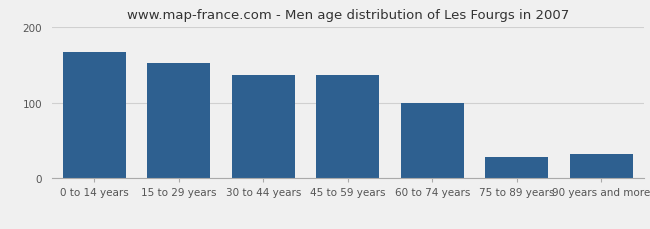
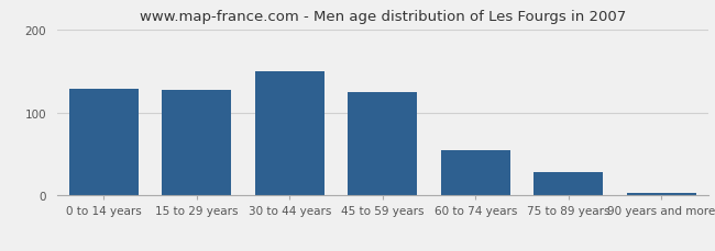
0 to 14 years: 166 -> 128
15 to 29 years: 152 -> 127
30 to 44 years: 136 -> 150
45 to 59 years: 136 -> 125
60 to 74 years: 100 -> 55
90 years and more: 32 -> 3
